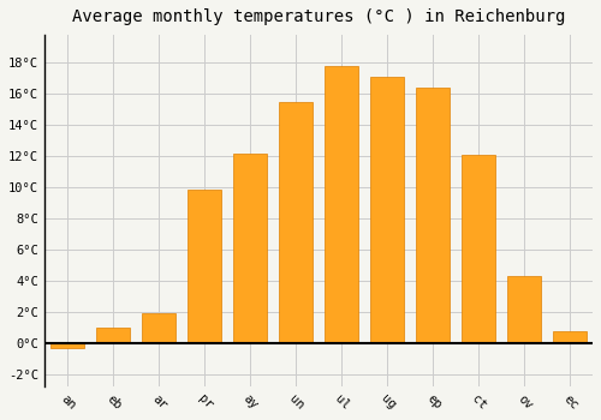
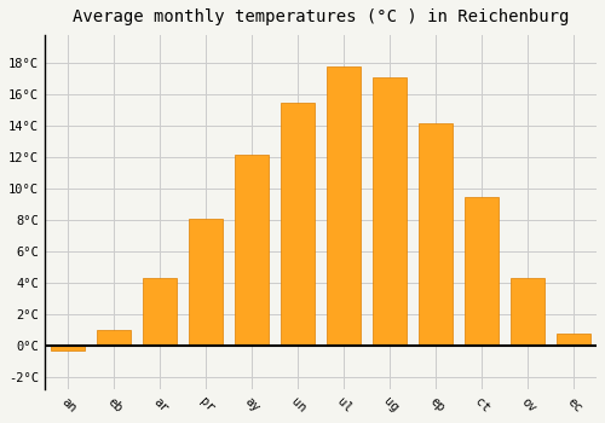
ar: 1.9°C -> 4.3°C
pr: 9.9°C -> 8.1°C
ep: 16.4°C -> 14.2°C
ct: 12.1°C -> 9.5°C
